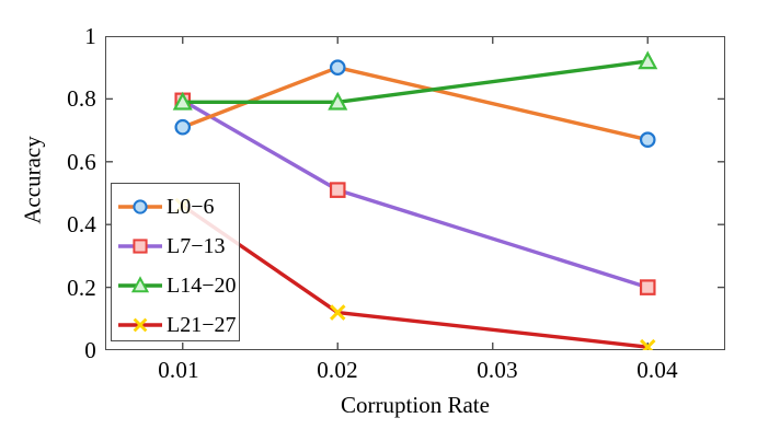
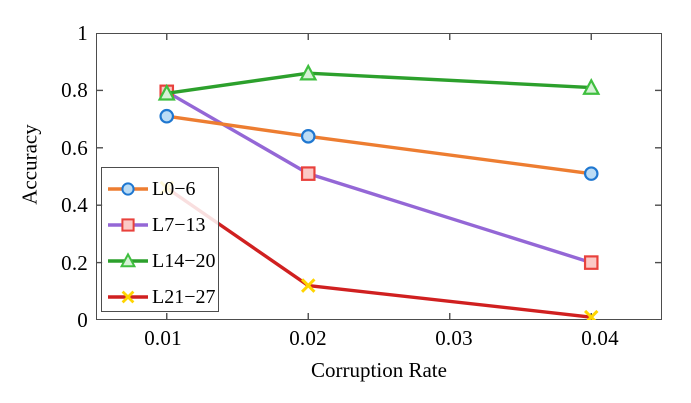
L0−6/0.02: 0.90 -> 0.64
L14−20/0.02: 0.79 -> 0.86
L0−6/0.04: 0.67 -> 0.51
L14−20/0.04: 0.92 -> 0.81
